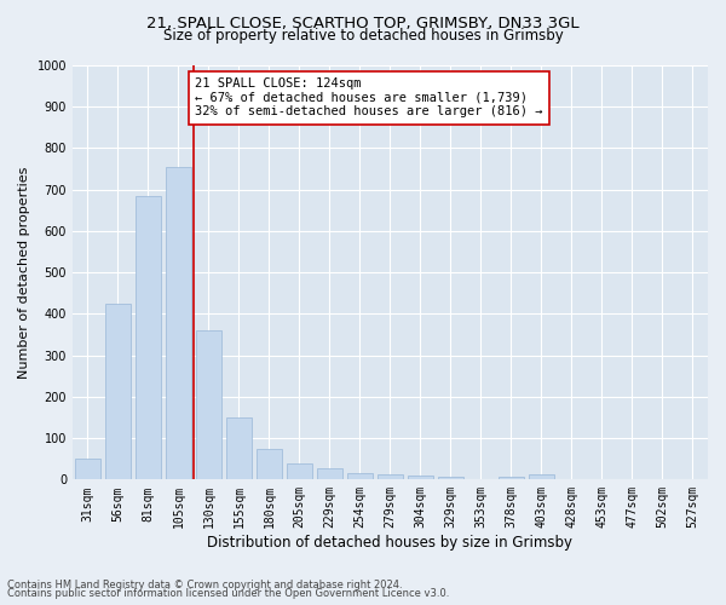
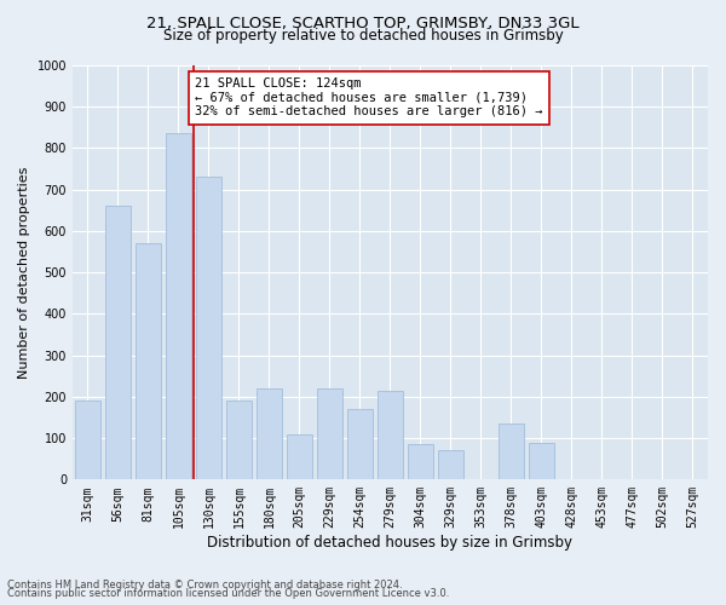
31sqm: 50 -> 190
56sqm: 425 -> 660
81sqm: 685 -> 570
105sqm: 755 -> 835
130sqm: 360 -> 730
155sqm: 150 -> 190
180sqm: 75 -> 220
205sqm: 40 -> 110
229sqm: 28 -> 220
254sqm: 15 -> 170
279sqm: 12 -> 215
304sqm: 10 -> 85
329sqm: 8 -> 70
378sqm: 7 -> 135
403sqm: 12 -> 90
